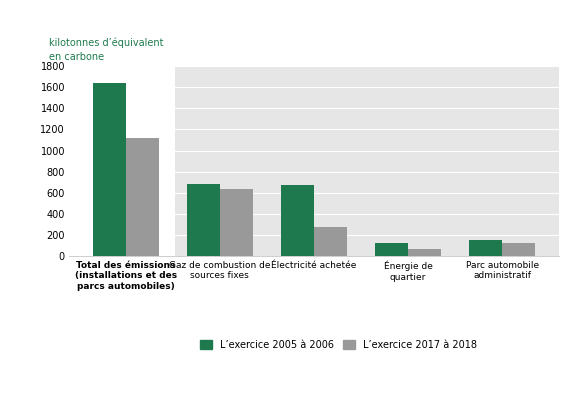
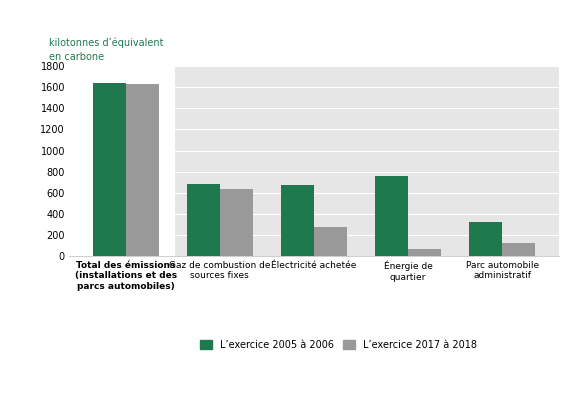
L’exercice 2017 à 2018/Total des émissions (installations et des parcs automobiles): 1110 -> 1630
L’exercice 2005 à 2006/Énergie de quartier: 130 -> 760
L’exercice 2005 à 2006/Parc automobile administratif: 160 -> 320
